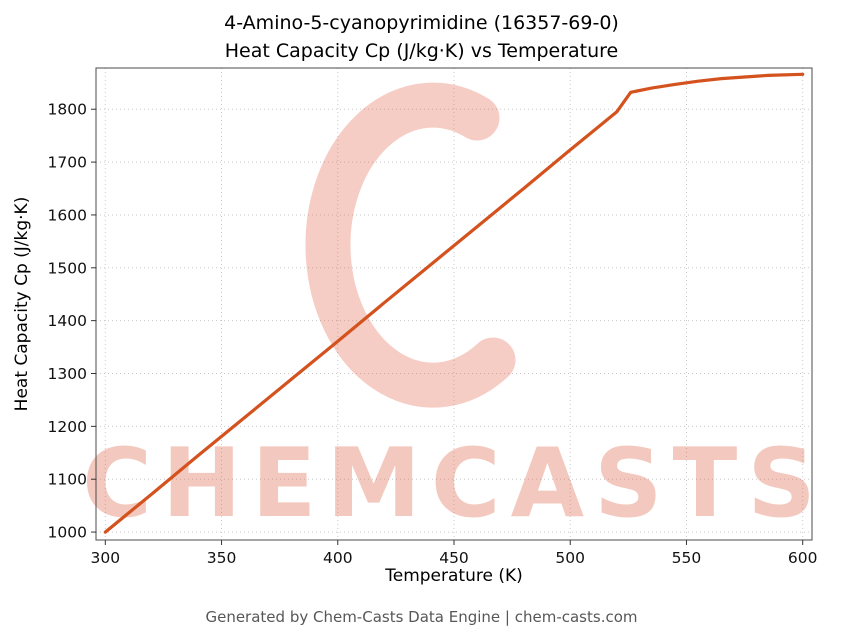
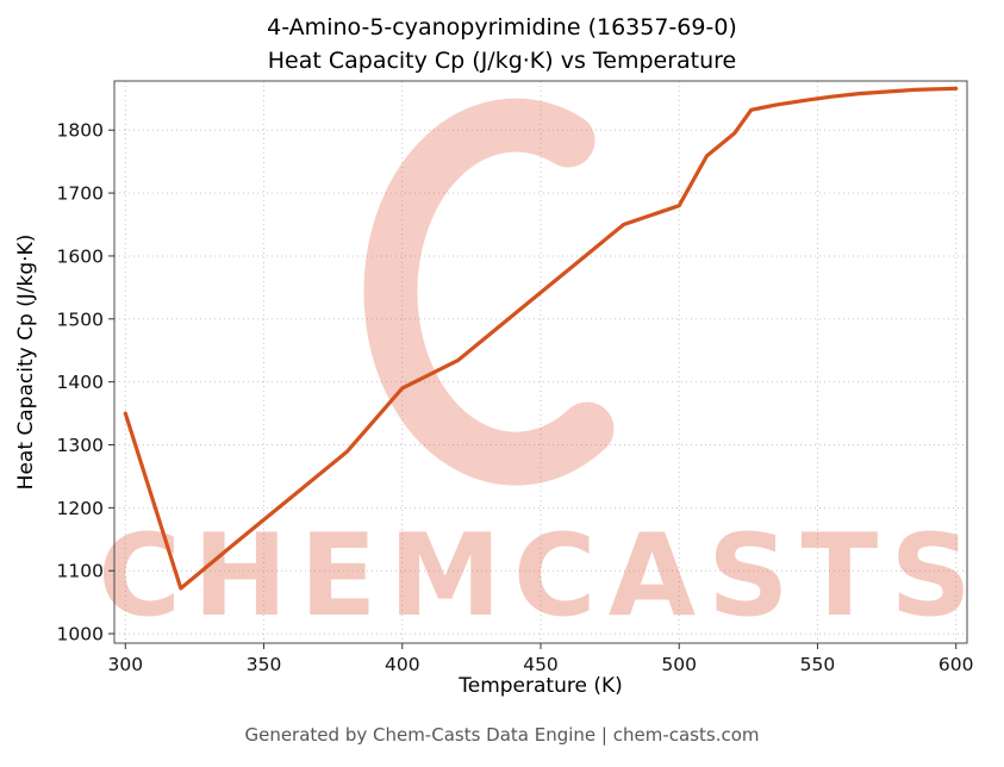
300: 1000 -> 1350
400: 1360 -> 1390
500: 1720 -> 1680
